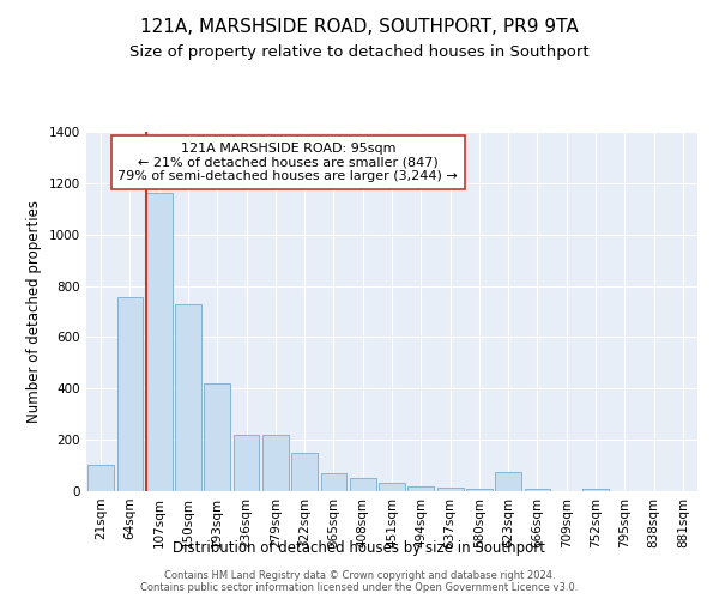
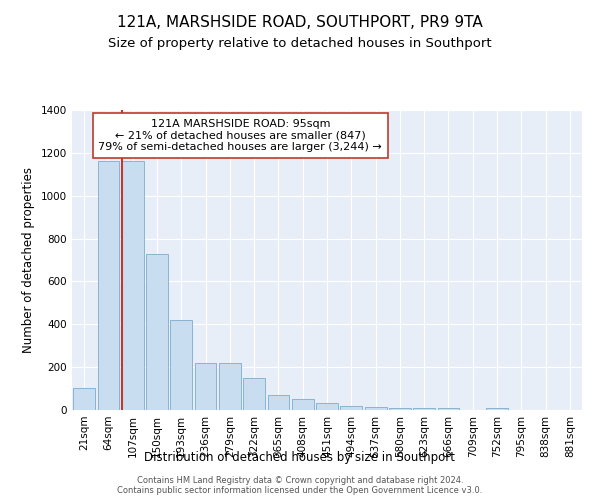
64sqm: 755 -> 1160
623sqm: 75 -> 10
